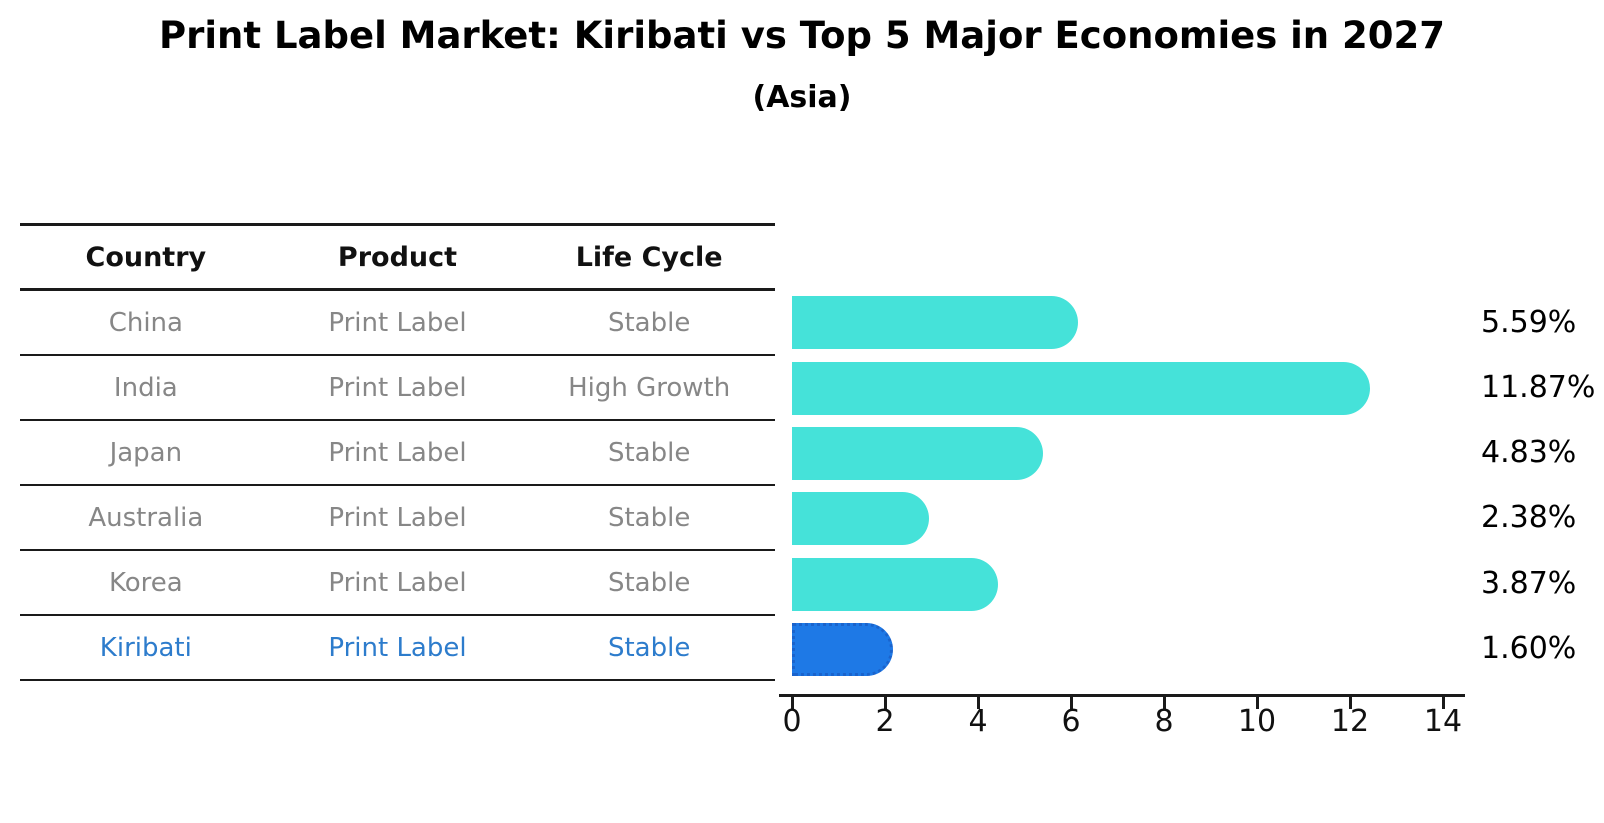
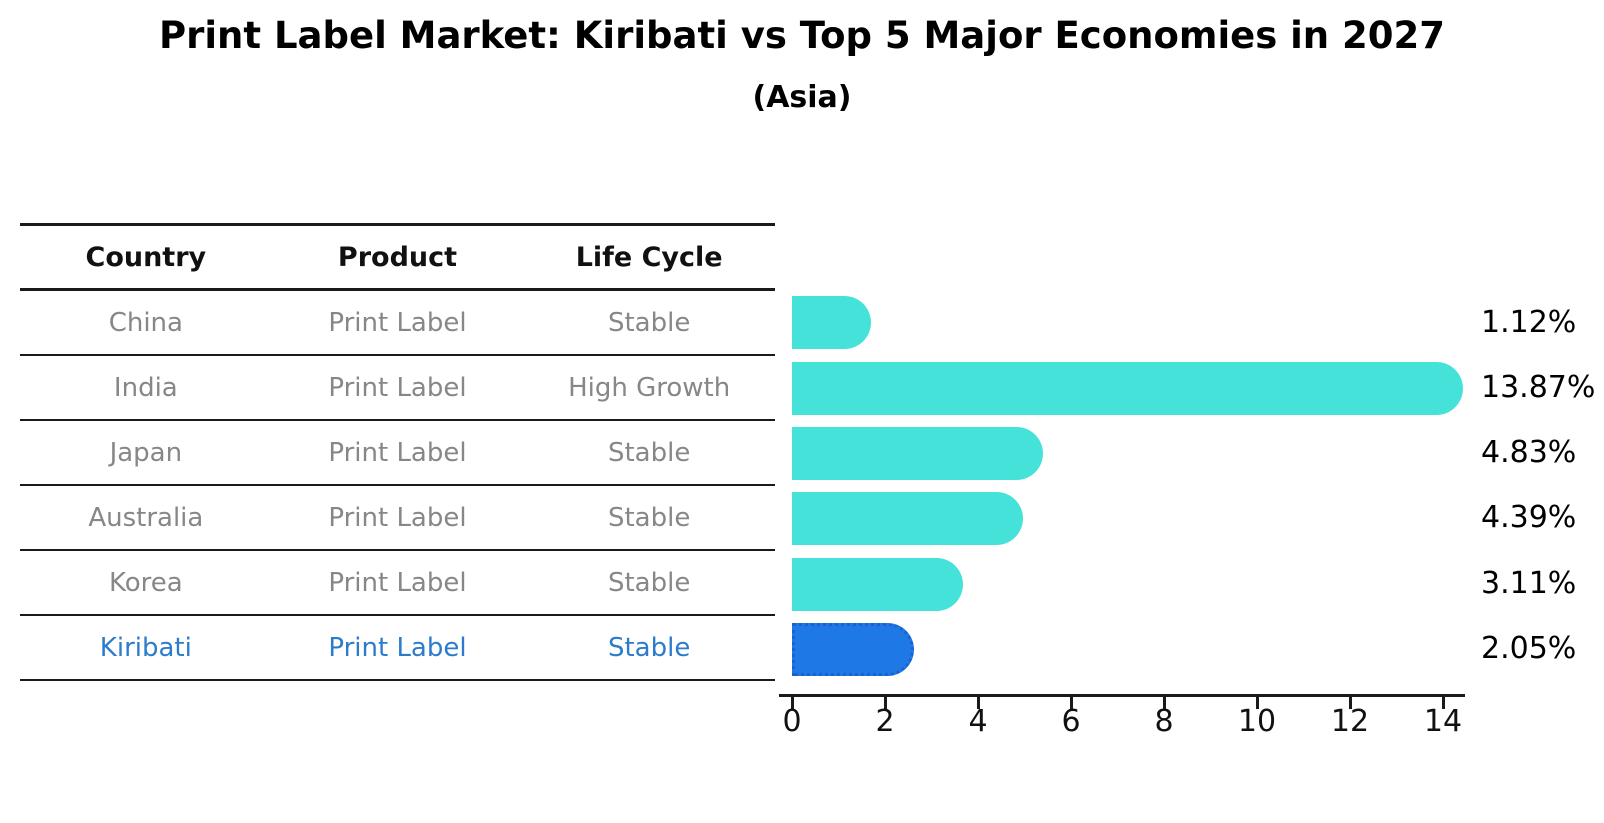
China: 5.59% -> 1.12%
India: 11.87% -> 13.87%
Australia: 2.38% -> 4.39%
Korea: 3.87% -> 3.11%
Kiribati: 1.60% -> 2.05%
